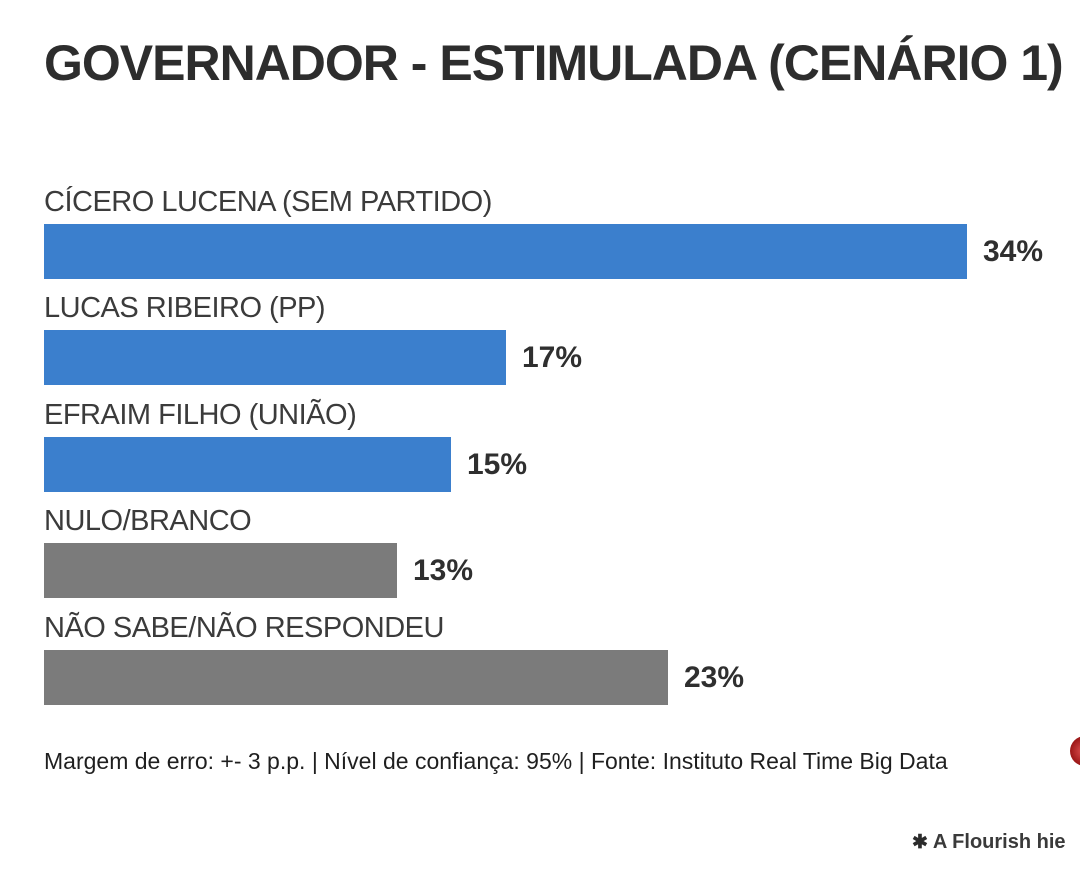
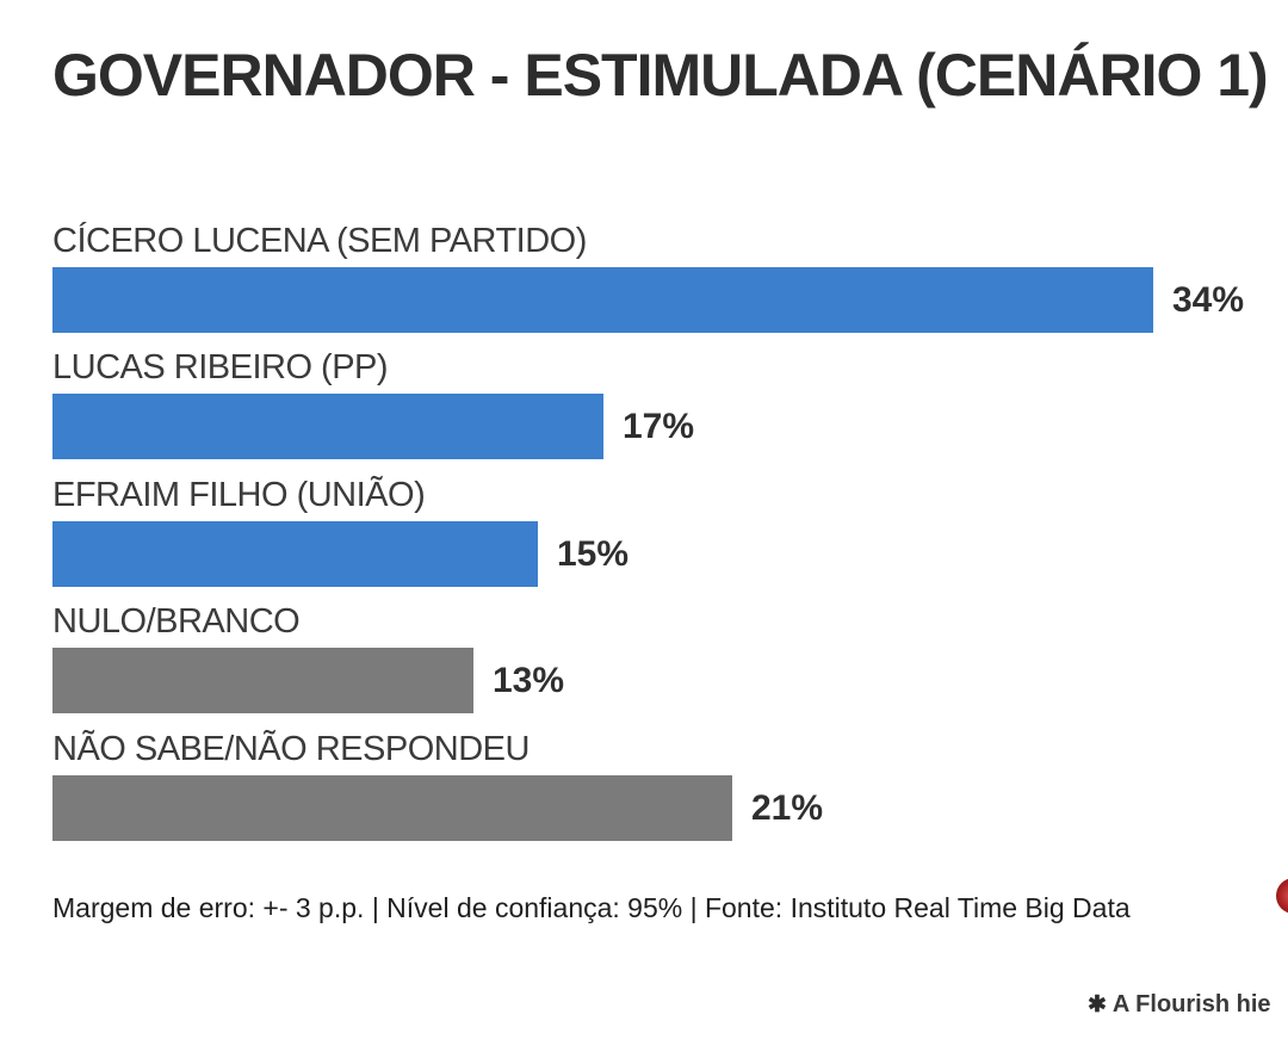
NÃO SABE/NÃO RESPONDEU: 23% -> 21%
